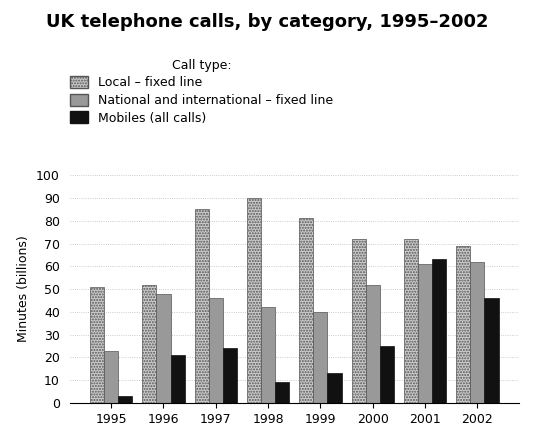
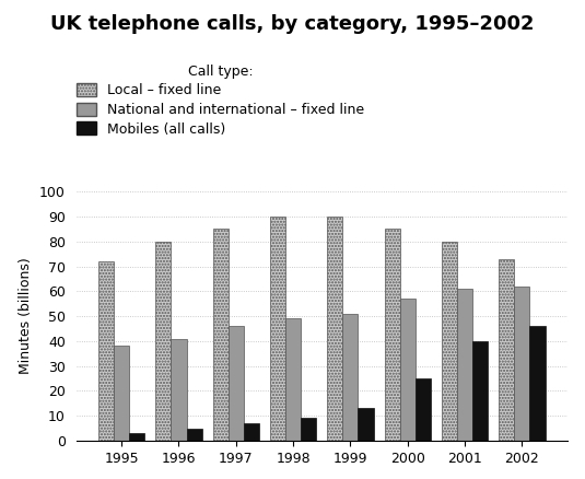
Local – fixed line/1995: 51 -> 72
National and international – fixed line/1995: 23 -> 38
Local – fixed line/1996: 52 -> 80
National and international – fixed line/1996: 48 -> 41
Mobiles (all calls)/1996: 21 -> 5
Mobiles (all calls)/1997: 24 -> 7
National and international – fixed line/1998: 42 -> 49
Local – fixed line/1999: 81 -> 90
National and international – fixed line/1999: 40 -> 51
Local – fixed line/2000: 72 -> 85
National and international – fixed line/2000: 52 -> 57
Local – fixed line/2001: 72 -> 80
Mobiles (all calls)/2001: 63 -> 40
Local – fixed line/2002: 69 -> 73
